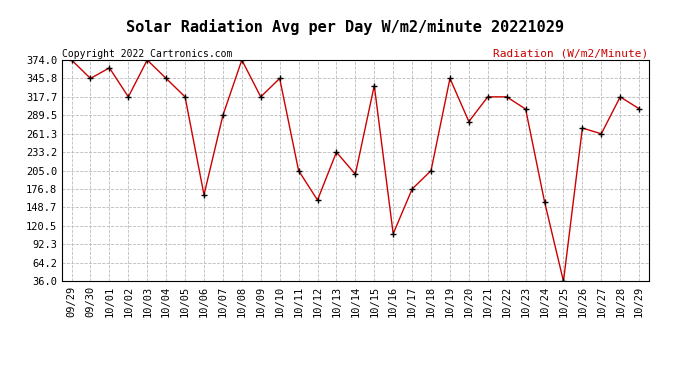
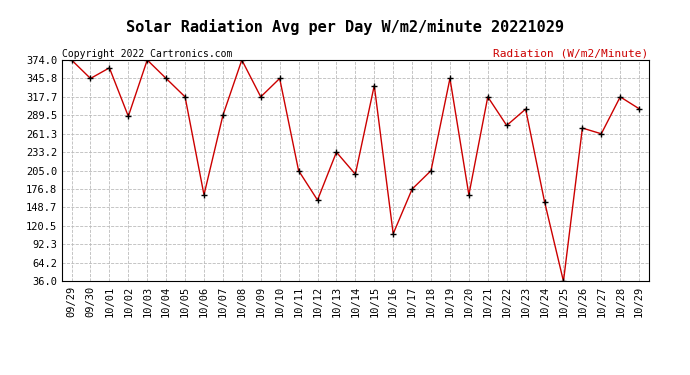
10/02: 318 -> 288
10/20: 280 -> 168
10/22: 318 -> 274
